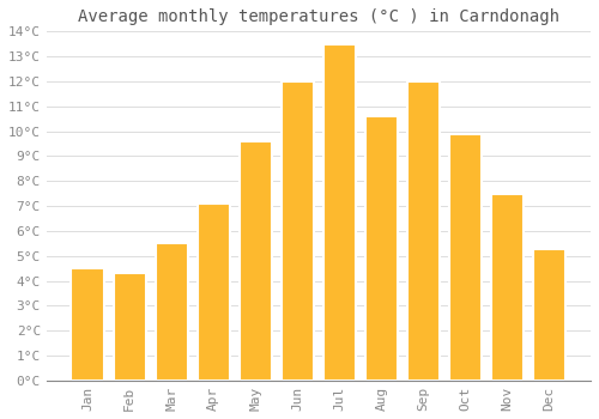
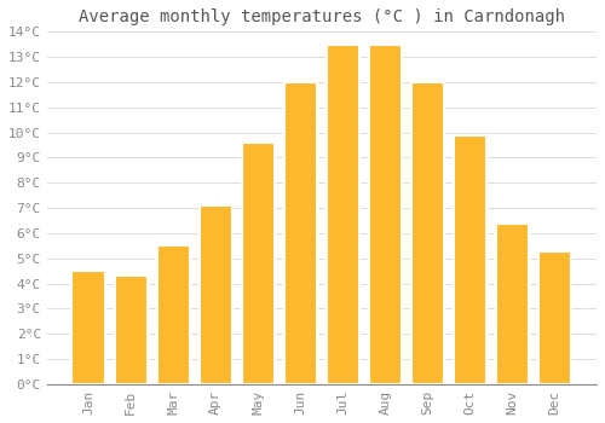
Aug: 10.6°C -> 13.5°C
Nov: 7.5°C -> 6.4°C
